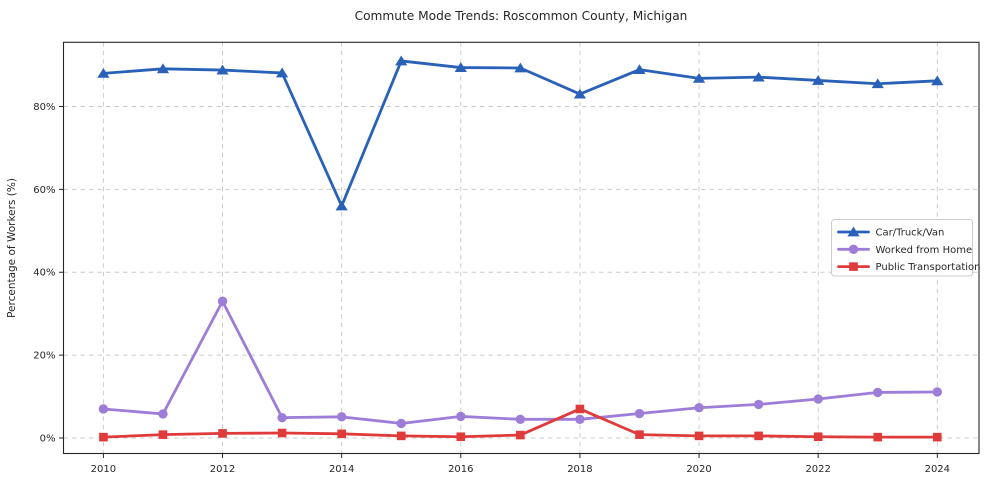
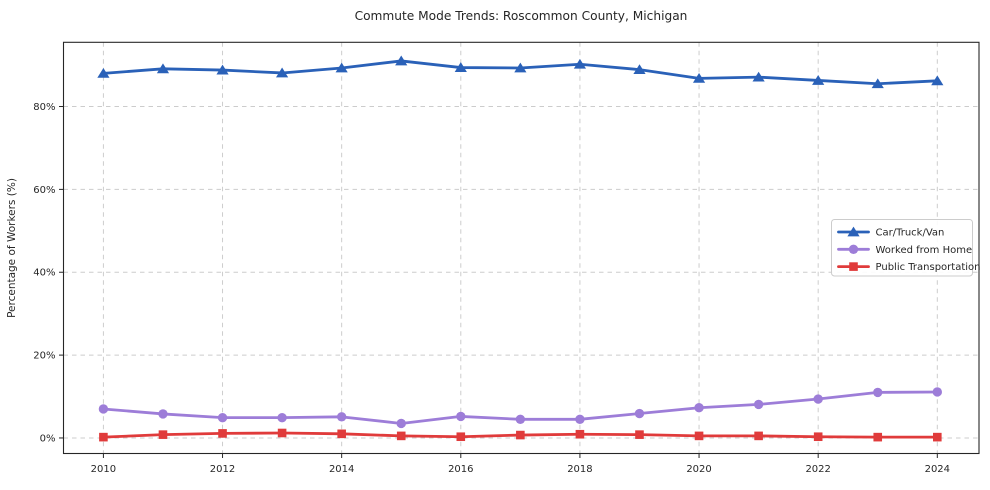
Worked from Home/2012: 33% -> 5%
Car/Truck/Van/2014: 56% -> 89%
Car/Truck/Van/2018: 83% -> 90%
Public Transportation/2018: 7% -> 1%
